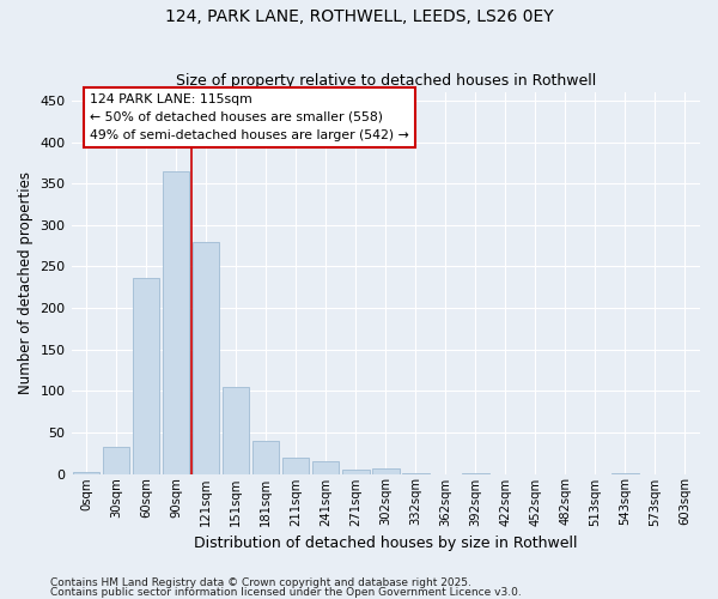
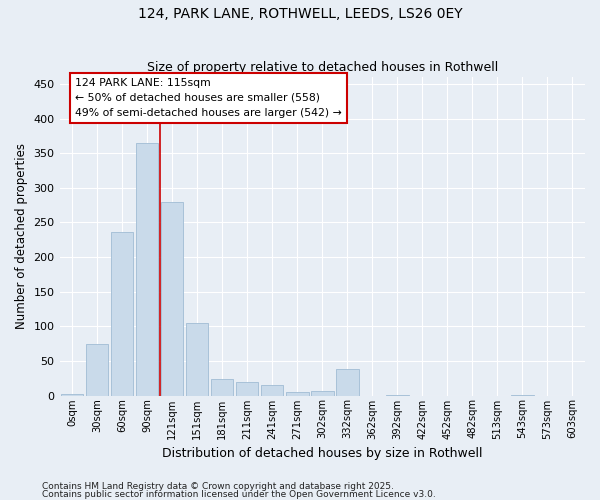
30sqm: 32 -> 74
181sqm: 40 -> 24
332sqm: 1 -> 38
